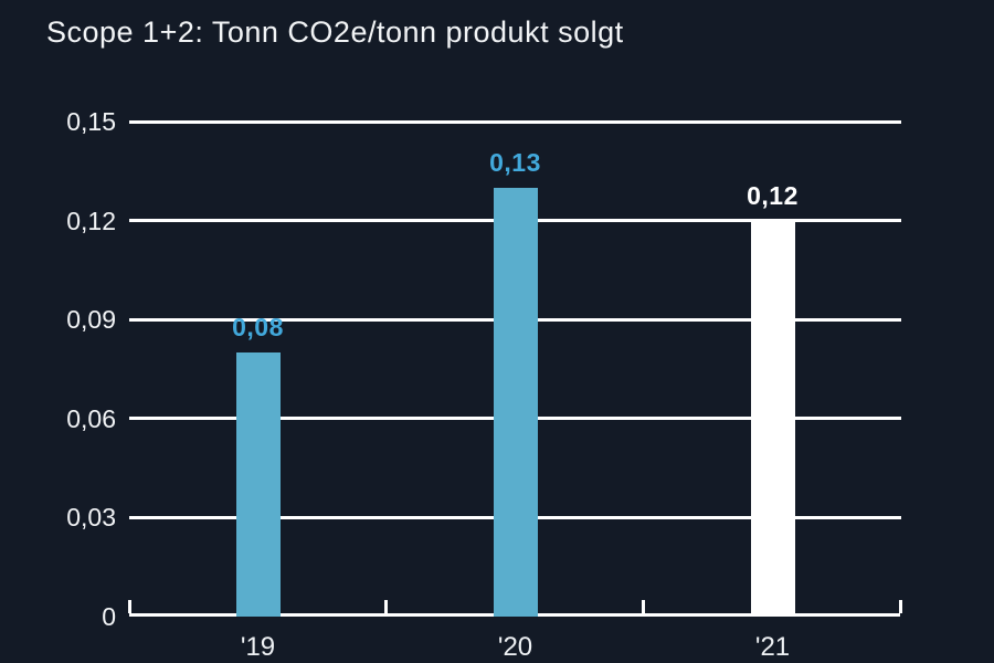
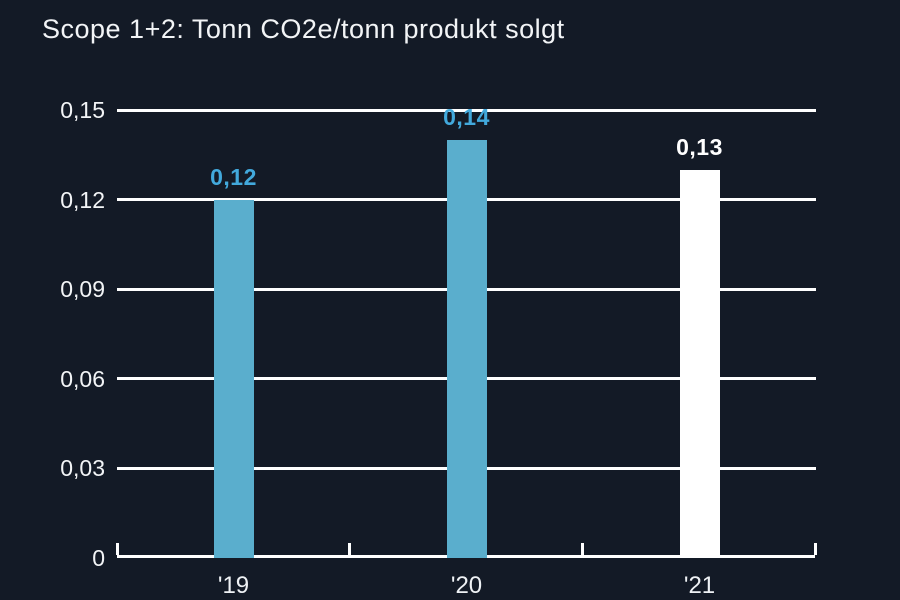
'19: 0,08 -> 0,12
'20: 0,13 -> 0,14
'21: 0,12 -> 0,13
